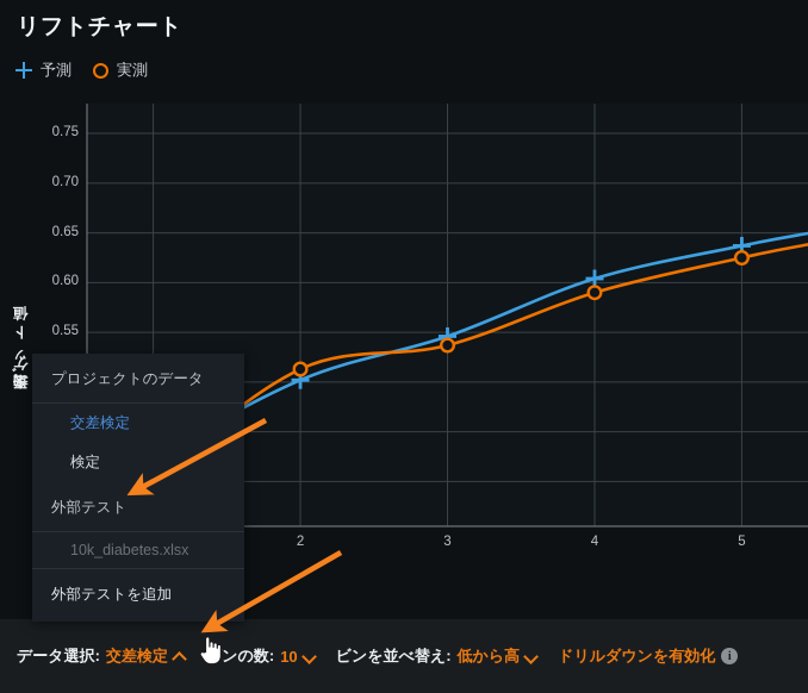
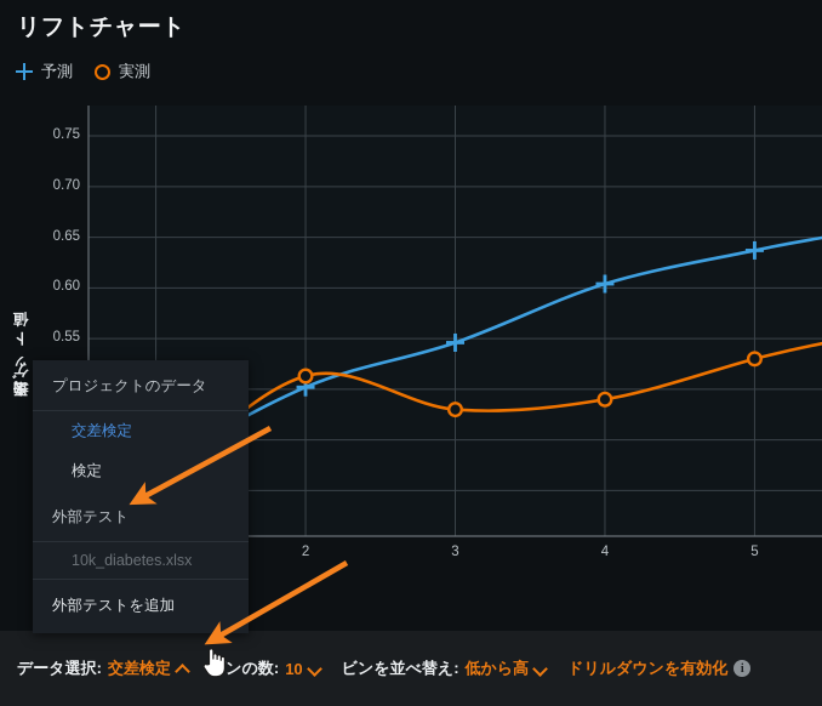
実測/3: 0.54 -> 0.48
実測/4: 0.59 -> 0.49
実測/5: 0.62 -> 0.53
